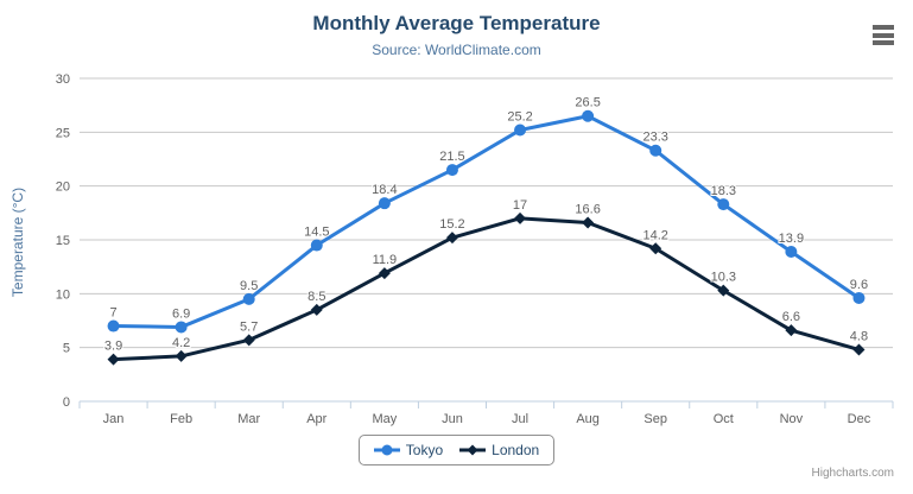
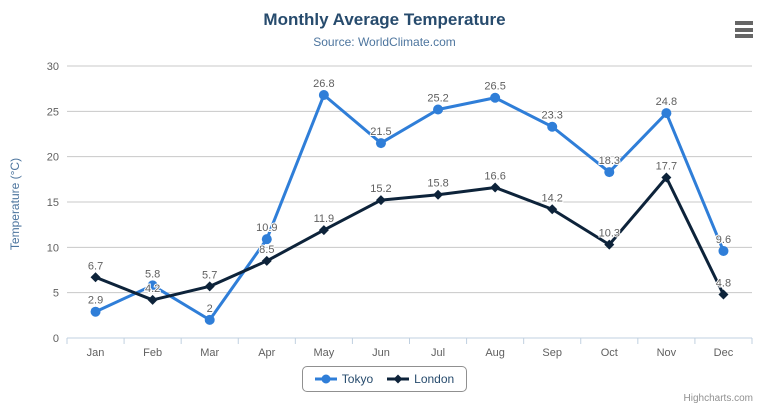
Tokyo/Jan: 7 -> 2.9
London/Jan: 3.9 -> 6.7
Tokyo/Feb: 6.9 -> 5.8
Tokyo/Mar: 9.5 -> 2
Tokyo/Apr: 14.5 -> 10.9
Tokyo/May: 18.4 -> 26.8
London/Jul: 17 -> 15.8
Tokyo/Nov: 13.9 -> 24.8
London/Nov: 6.6 -> 17.7
